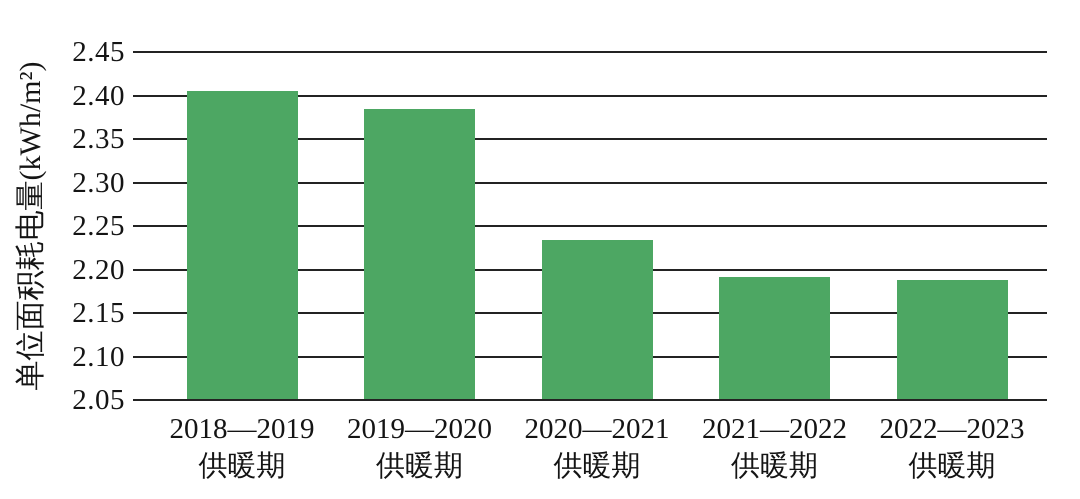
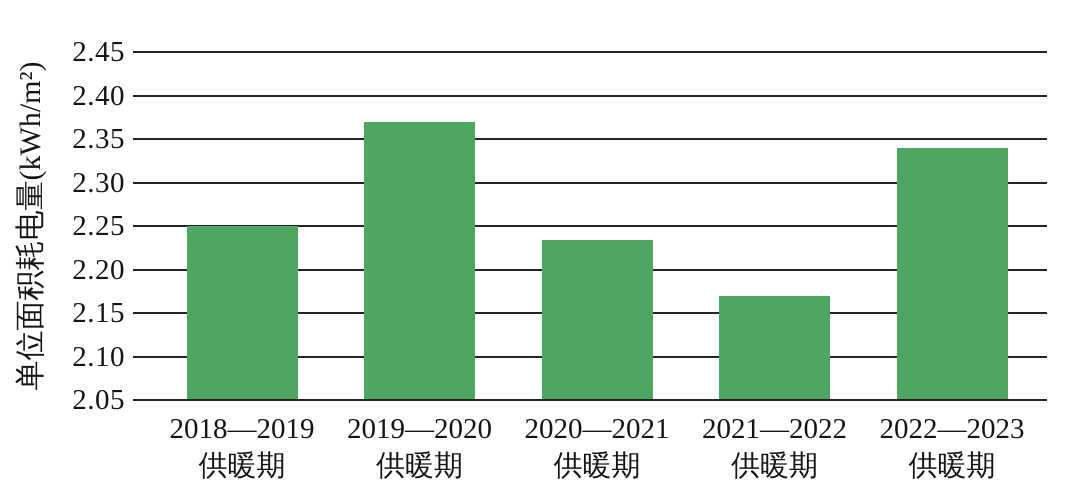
2018—2019: 2.40 -> 2.25
2019—2020: 2.38 -> 2.37
2021—2022: 2.19 -> 2.17
2022—2023: 2.19 -> 2.34
